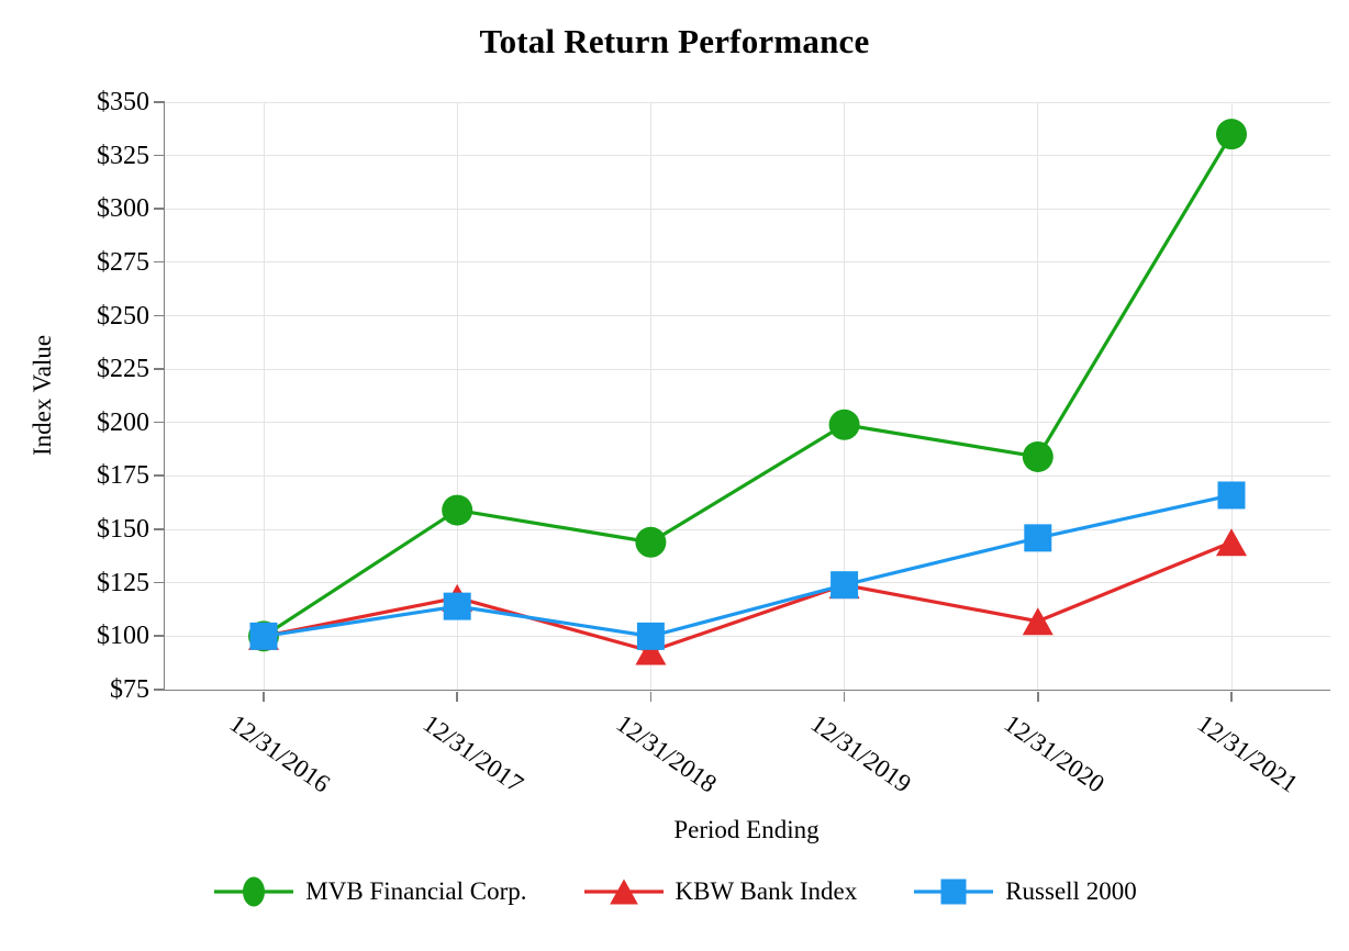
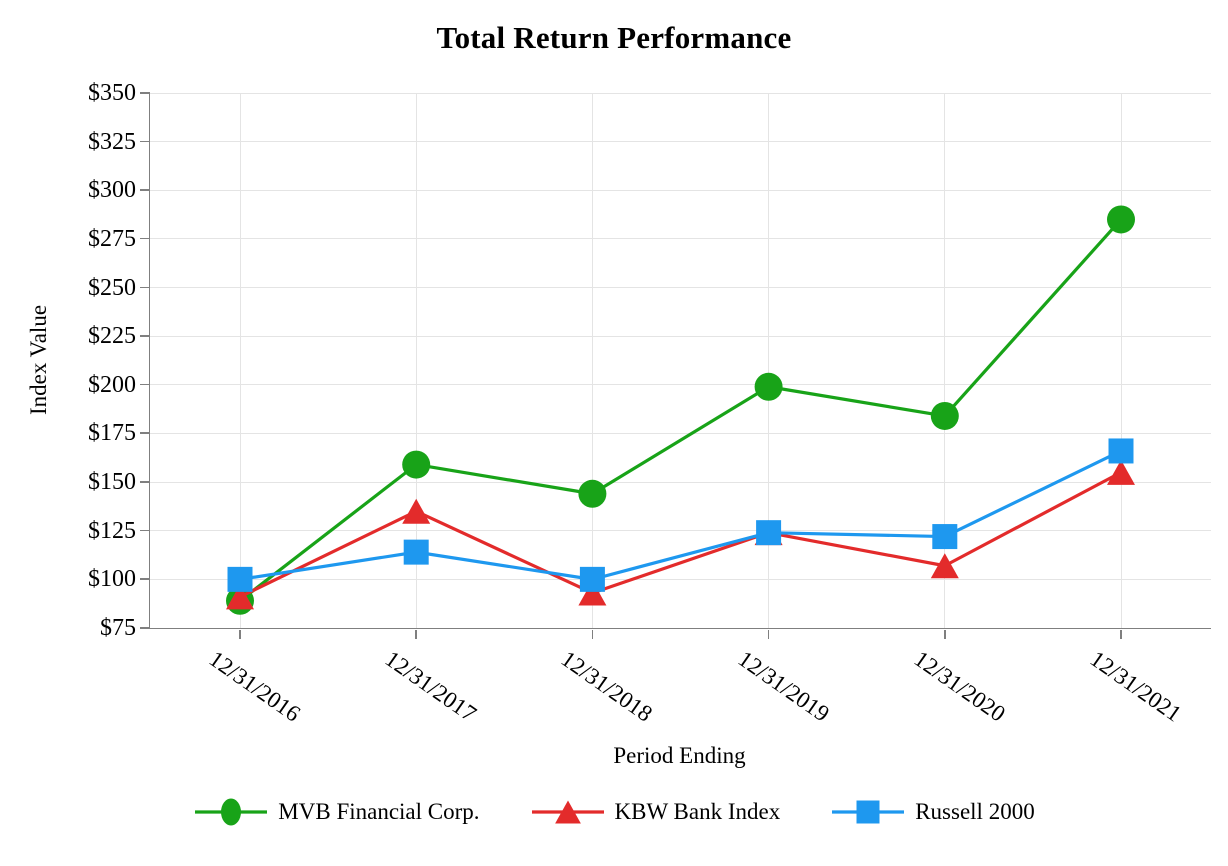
MVB Financial Corp./12/31/2016: $100 -> $89
KBW Bank Index/12/31/2016: $100 -> $91
KBW Bank Index/12/31/2017: $118 -> $135
Russell 2000/12/31/2020: $146 -> $122
MVB Financial Corp./12/31/2021: $335 -> $285
KBW Bank Index/12/31/2021: $144 -> $155
